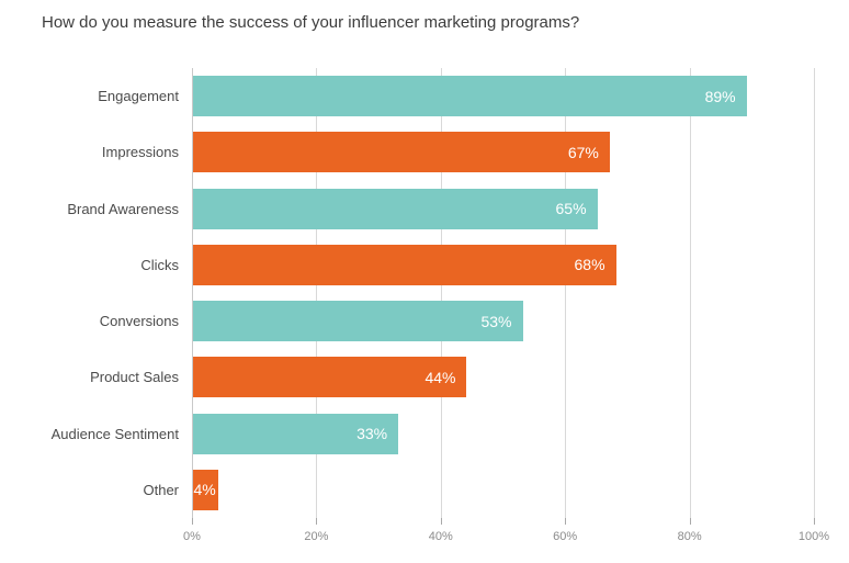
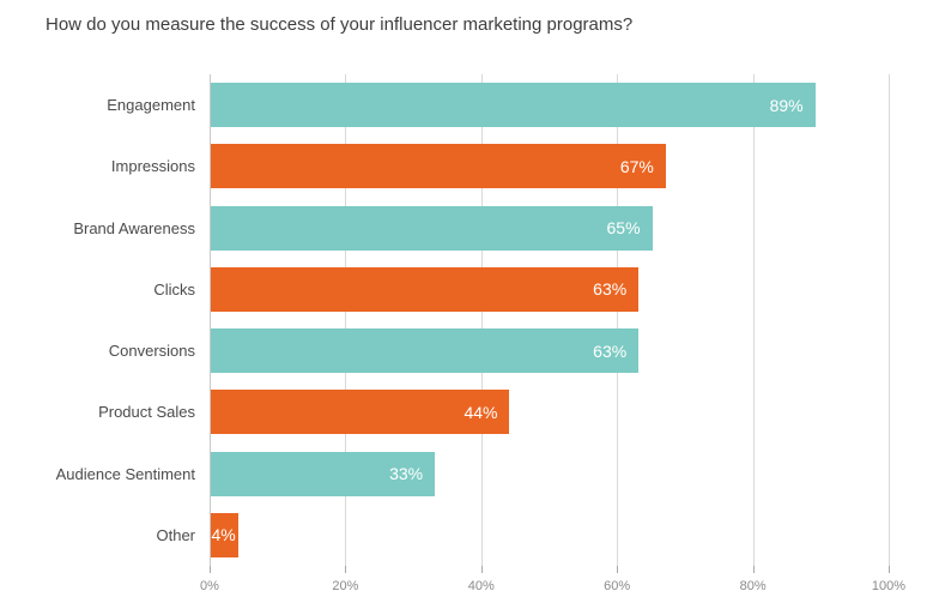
Clicks: 68% -> 63%
Conversions: 53% -> 63%
